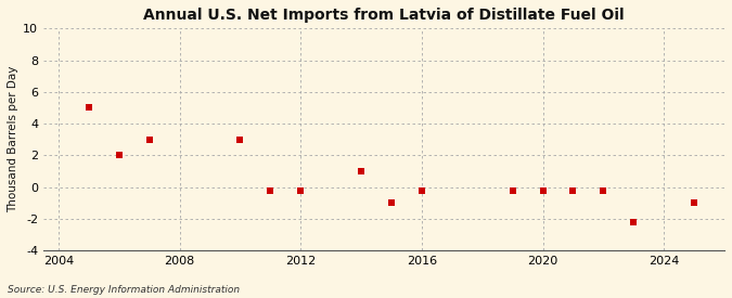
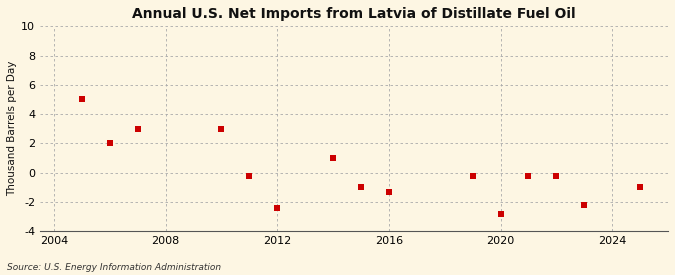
2012: -0.2 -> -2.4
2016: -0.2 -> -1.3
2020: -0.2 -> -2.8
